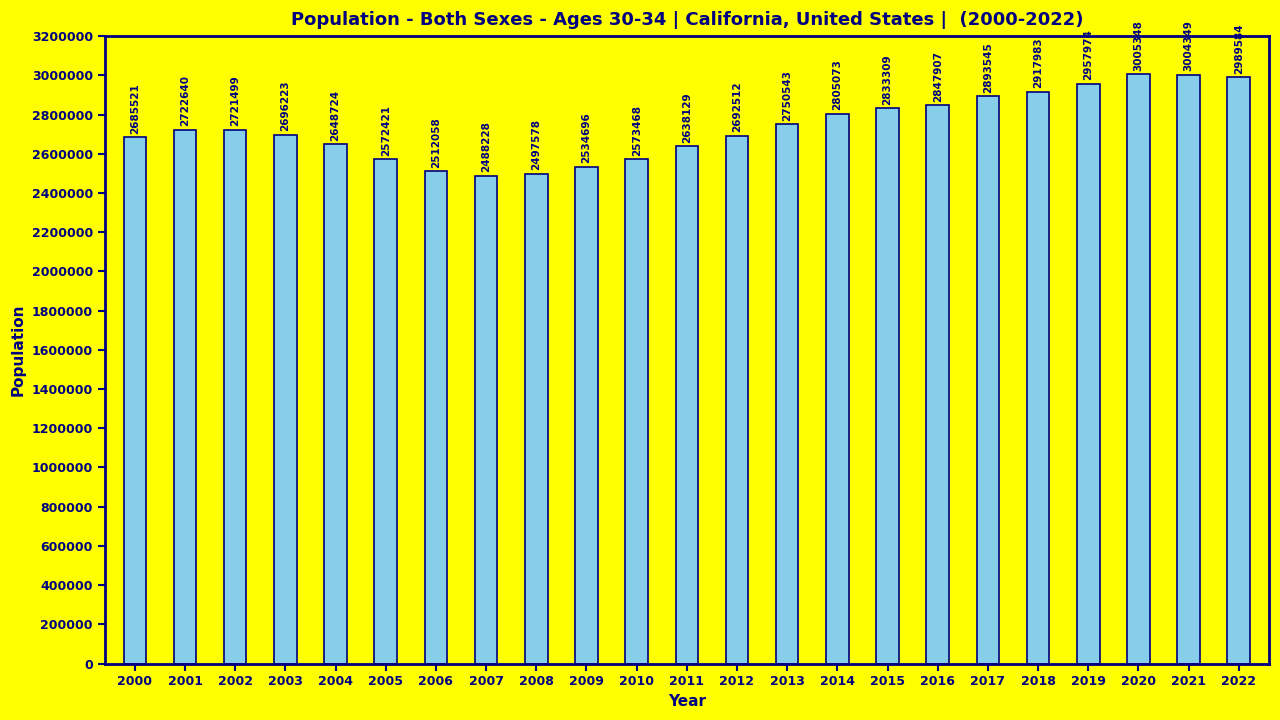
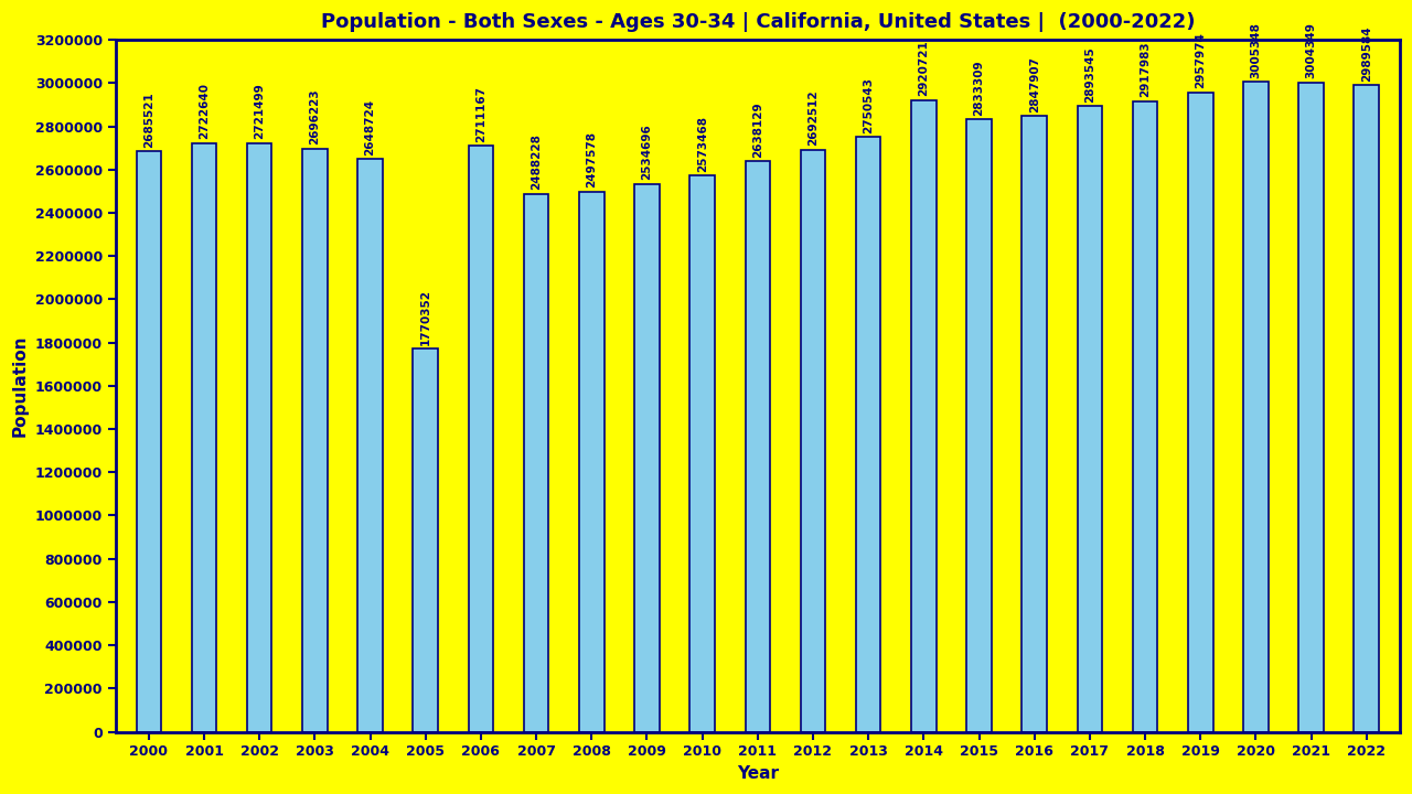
2005: 2572421 -> 1770352
2006: 2512058 -> 2711167
2014: 2805073 -> 2920721
